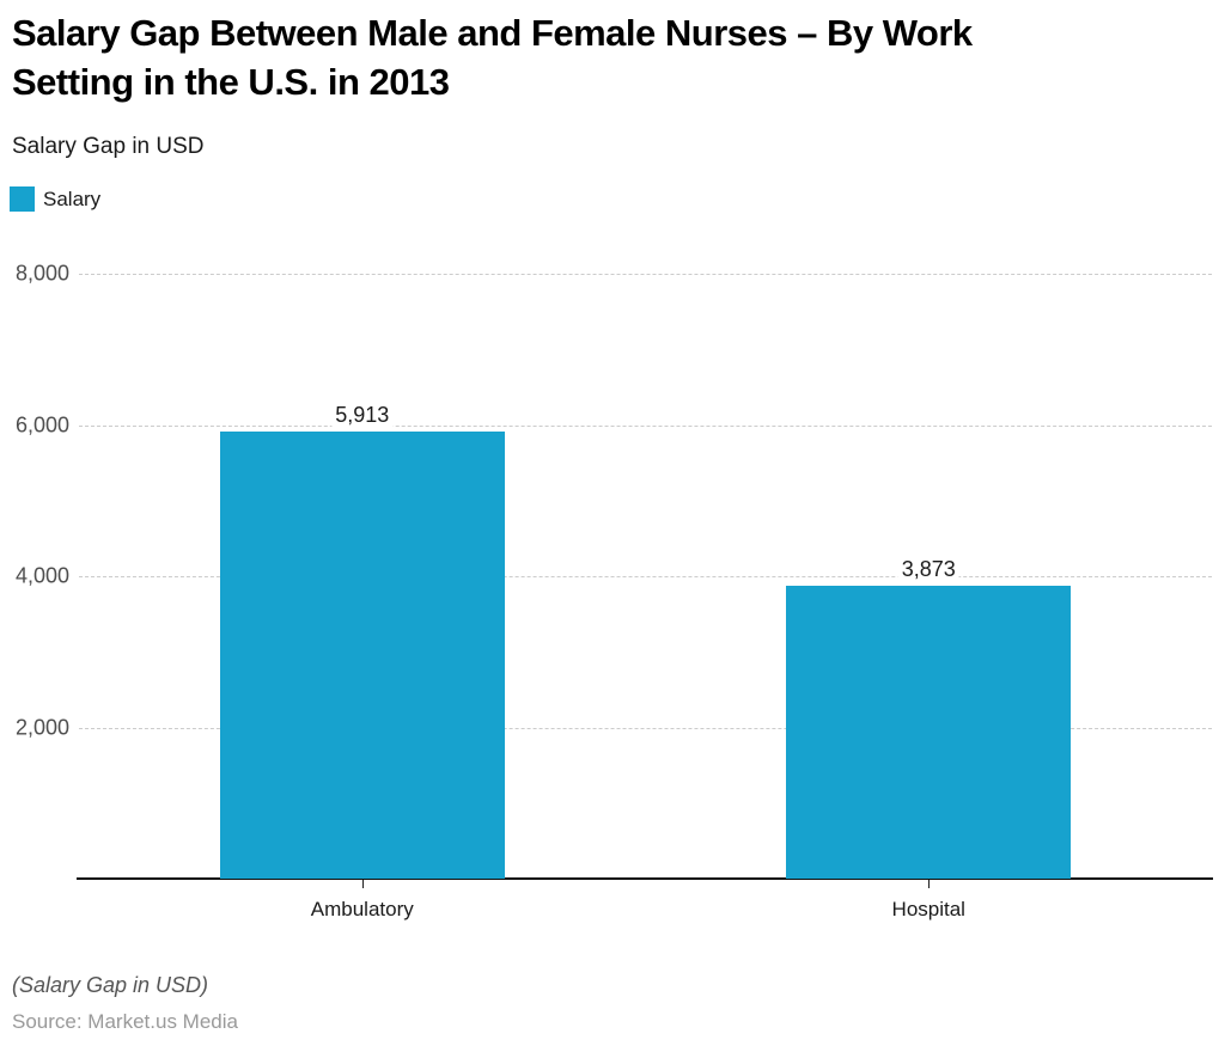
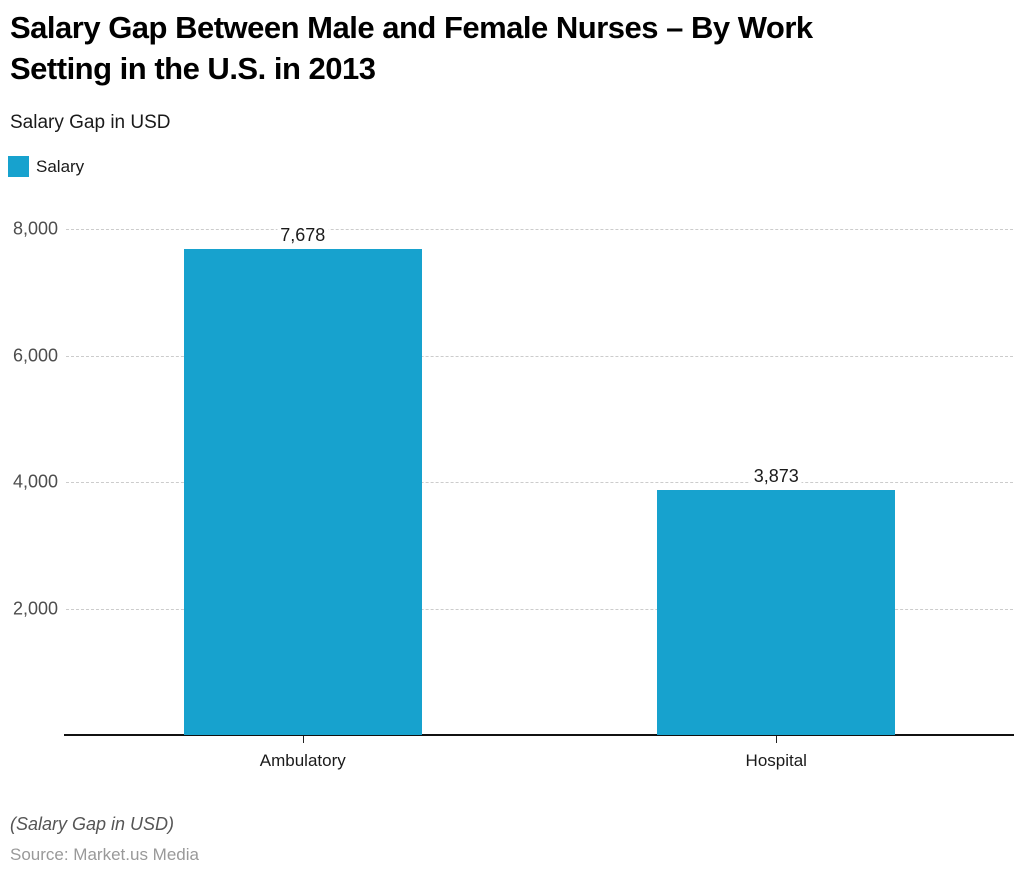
Ambulatory: 5,913 -> 7,678
